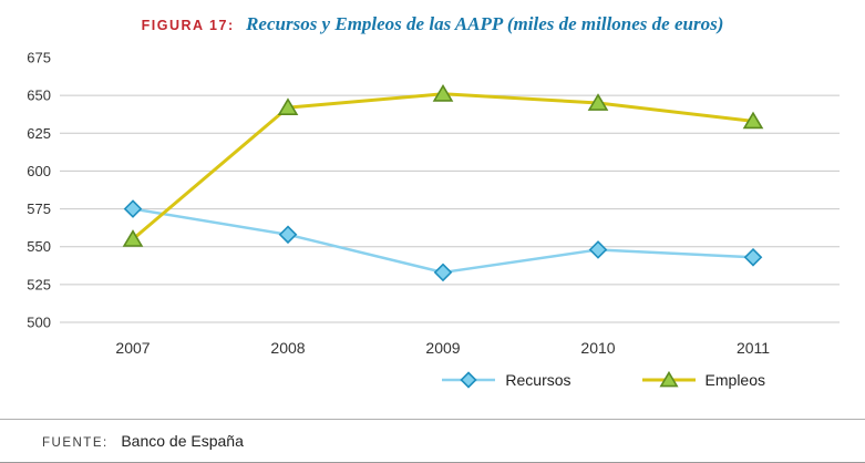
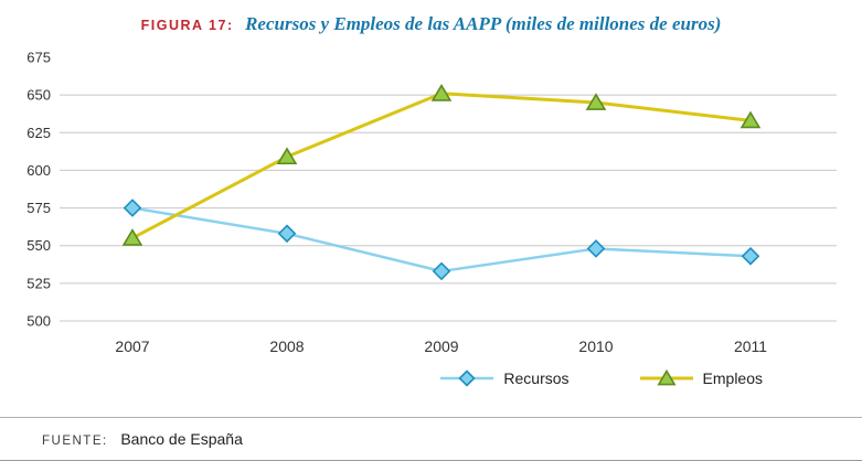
Empleos/2008: 642 -> 609
